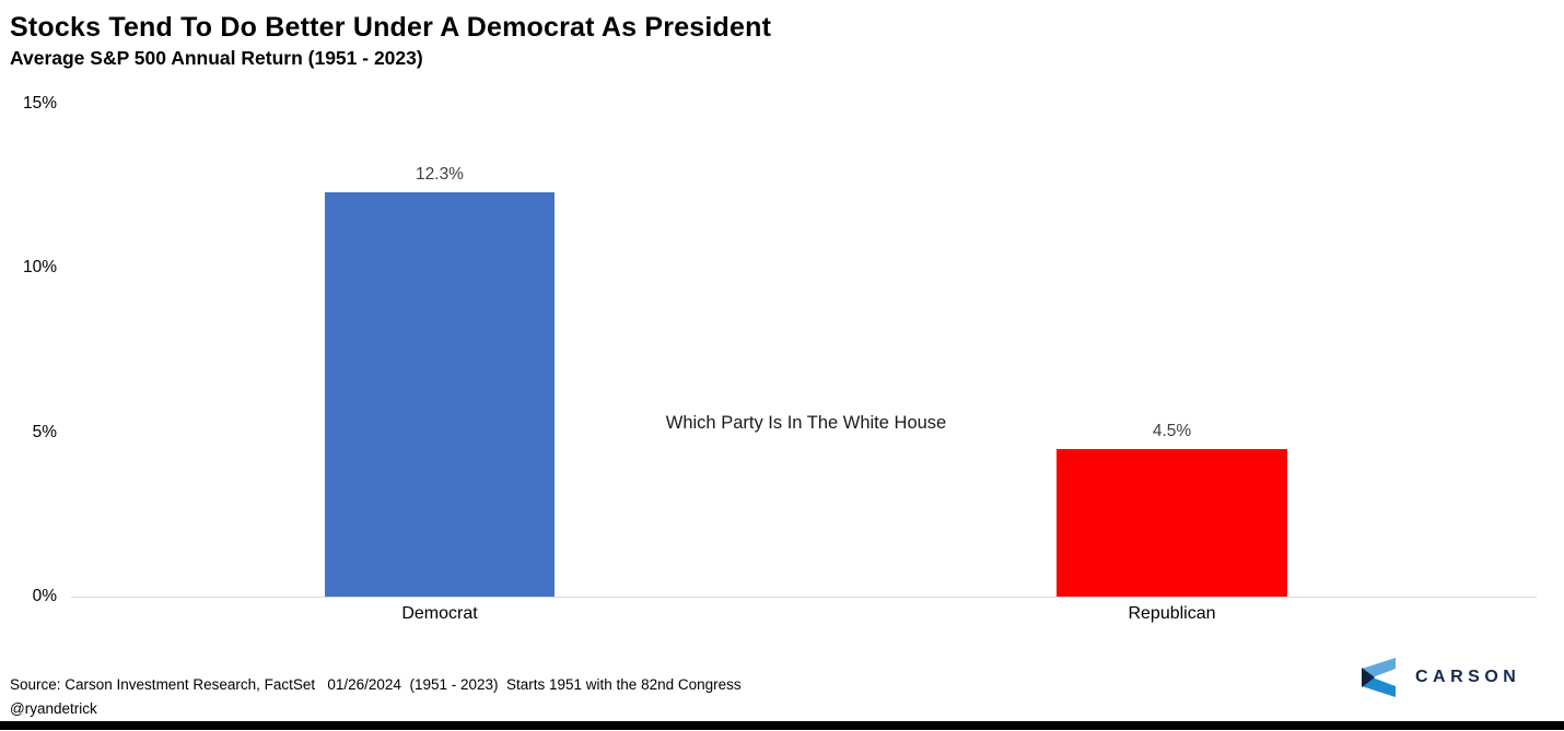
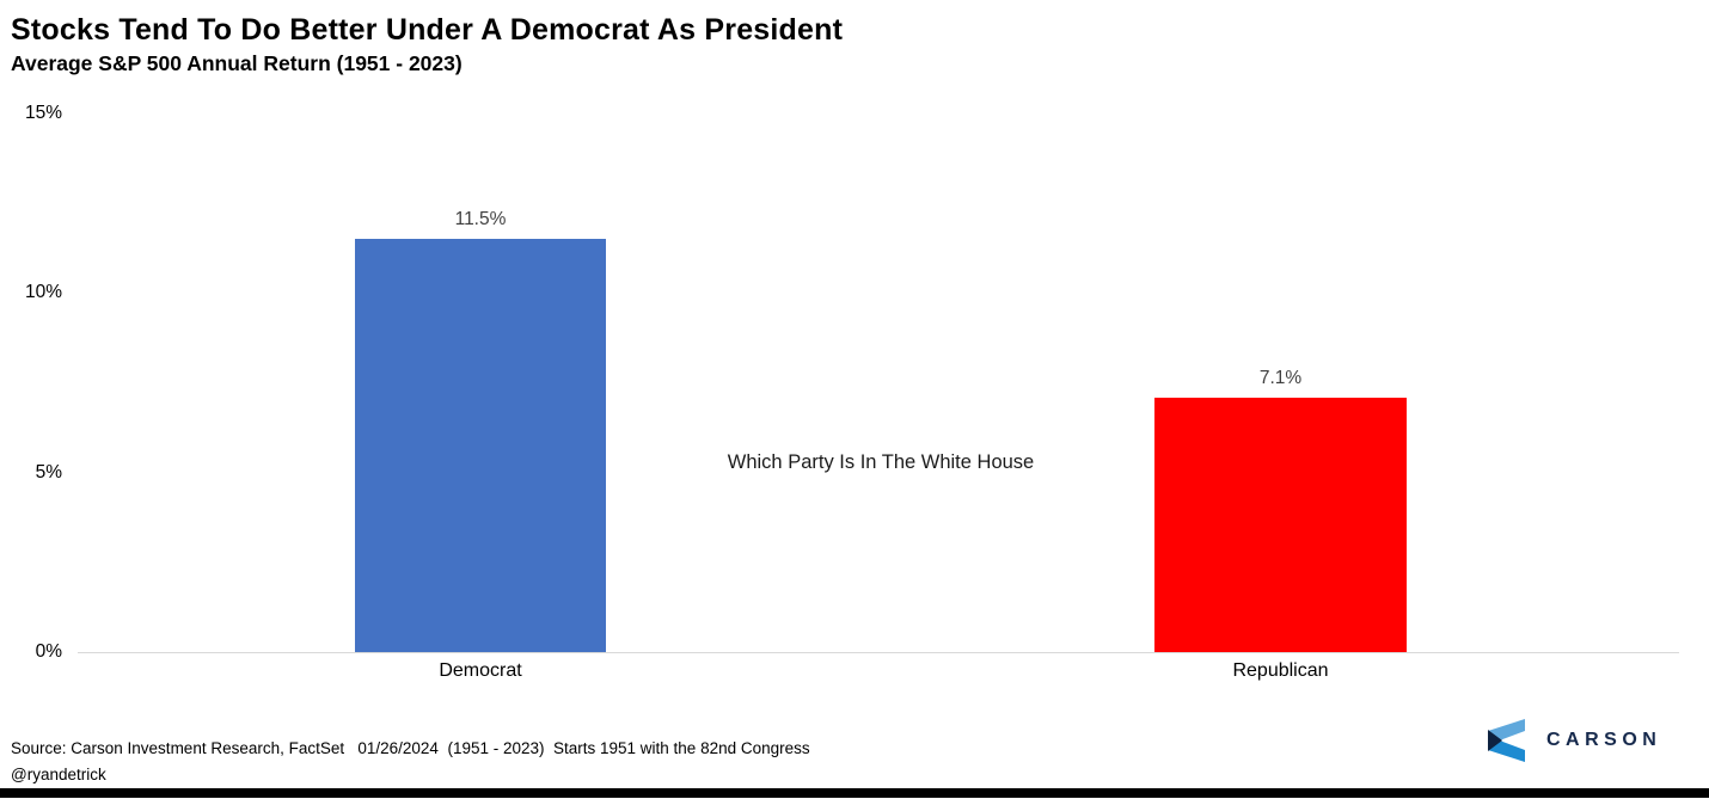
Democrat: 12.3% -> 11.5%
Republican: 4.5% -> 7.1%
